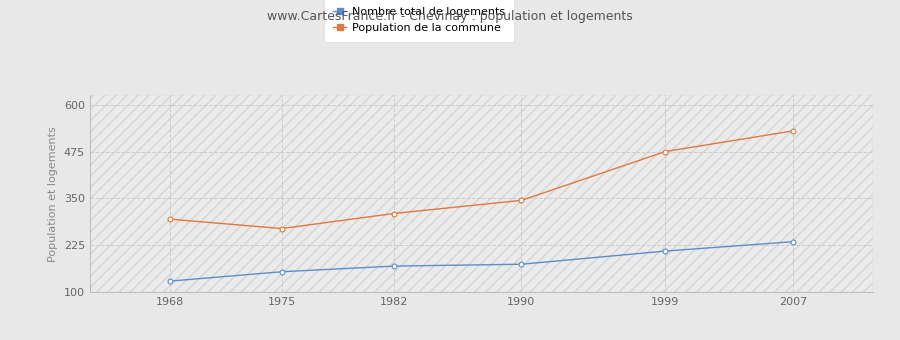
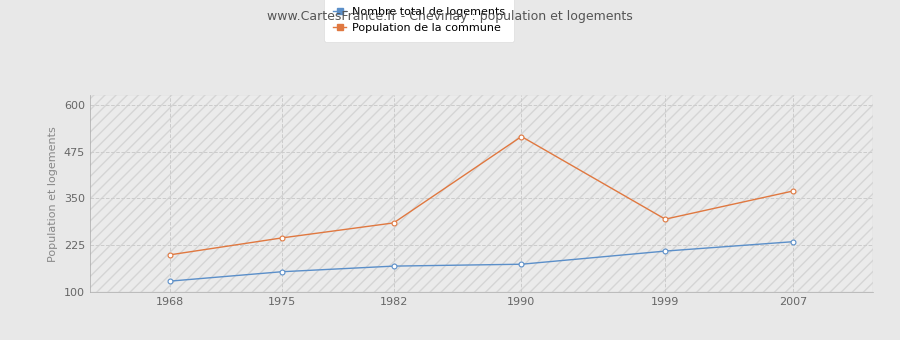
Population de la commune/1968: 295 -> 200
Population de la commune/1975: 270 -> 245
Population de la commune/1982: 310 -> 285
Population de la commune/1990: 345 -> 515
Population de la commune/1999: 475 -> 295
Population de la commune/2007: 530 -> 370
